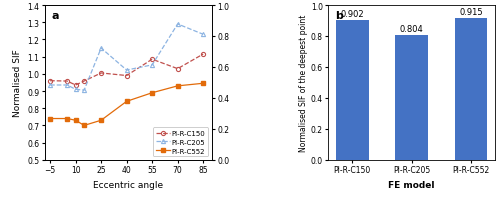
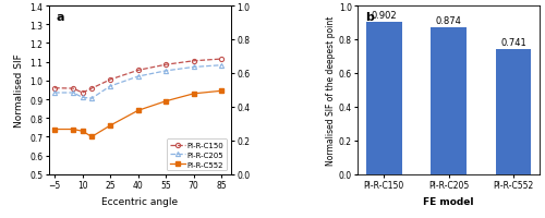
PI-R-C205/25: 1.15 -> 0.97
PI-R-C552/25: 0.73 -> 0.76
PI-R-C150/40: 0.99 -> 1.05
PI-R-C150/70: 1.03 -> 1.10
PI-R-C205/70: 1.29 -> 1.07
PI-R-C205/85: 1.23 -> 1.08
PI-R-C205: 0.804 -> 0.874
PI-R-C552: 0.915 -> 0.741
